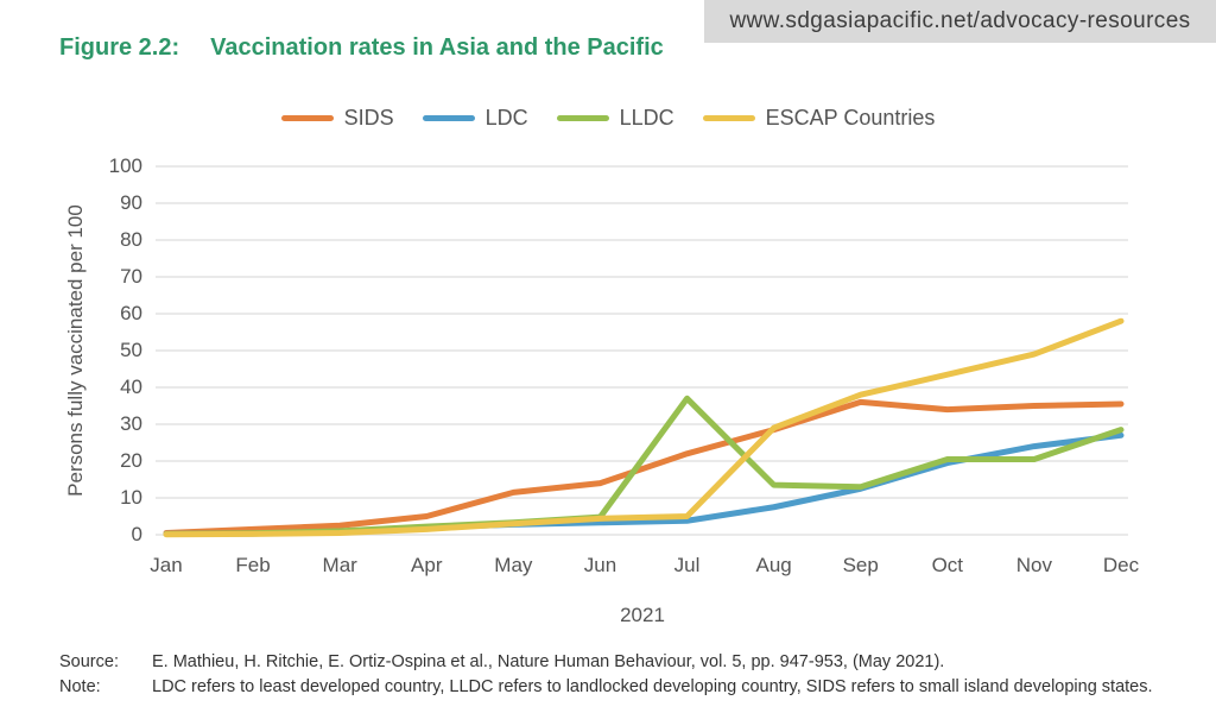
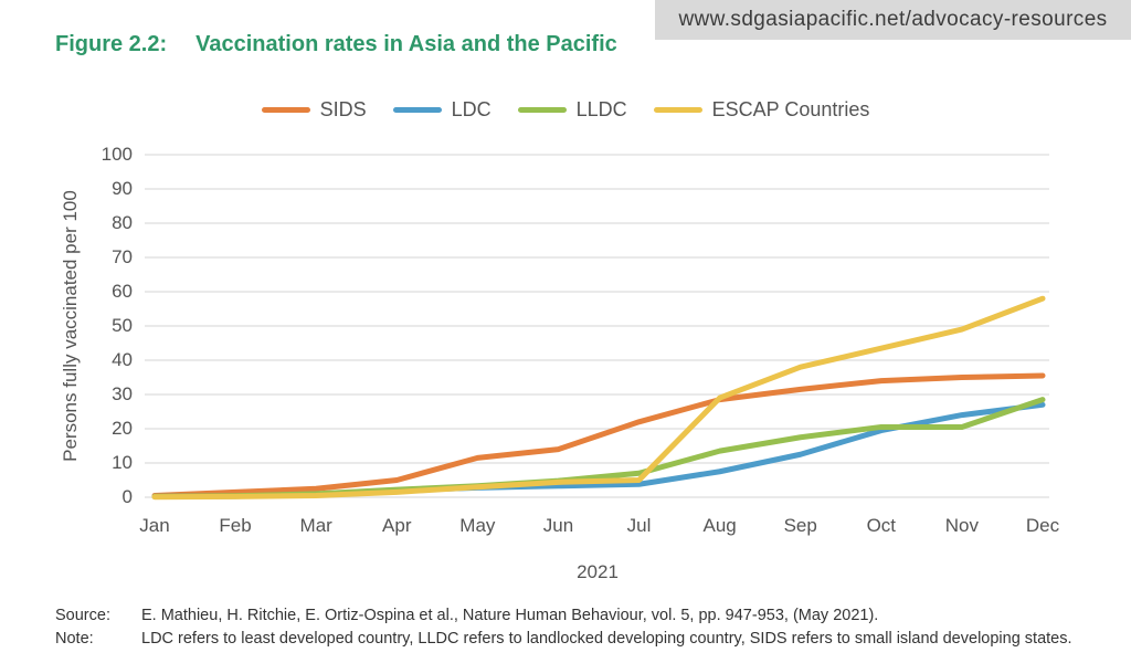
LLDC/Jul: 37 -> 7
SIDS/Sep: 36 -> 32
LLDC/Sep: 13 -> 18
